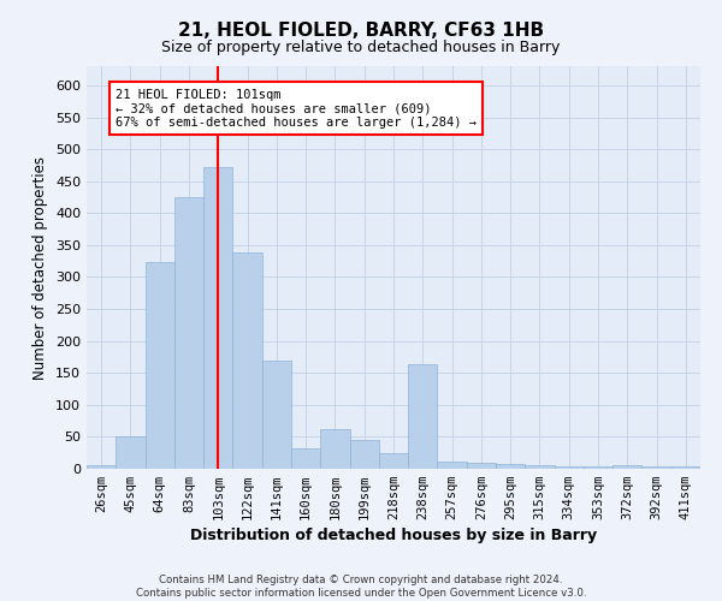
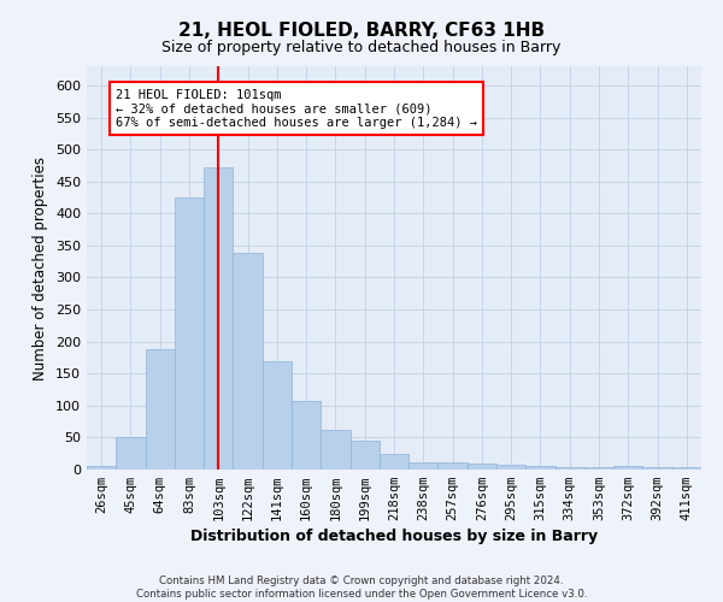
64sqm: 324 -> 188
160sqm: 32 -> 107
238sqm: 164 -> 12
